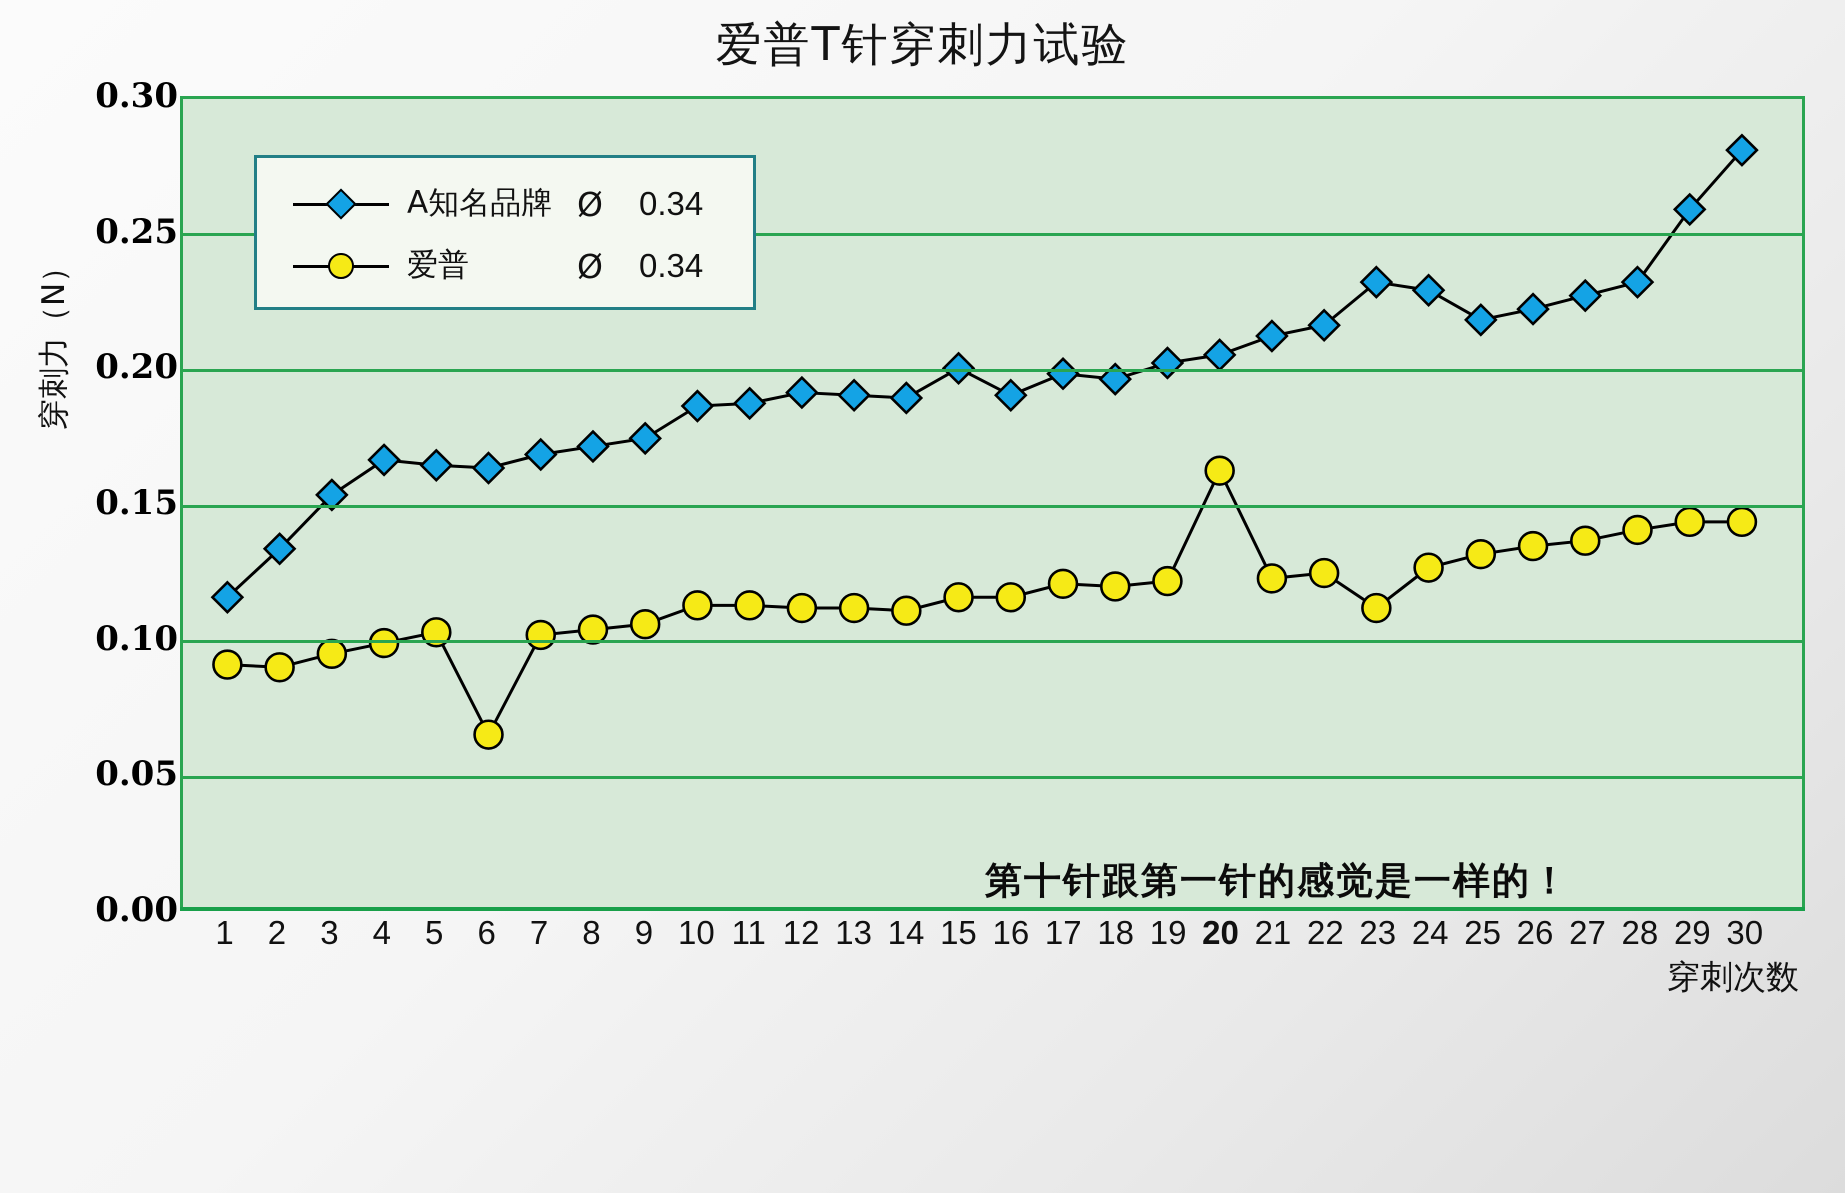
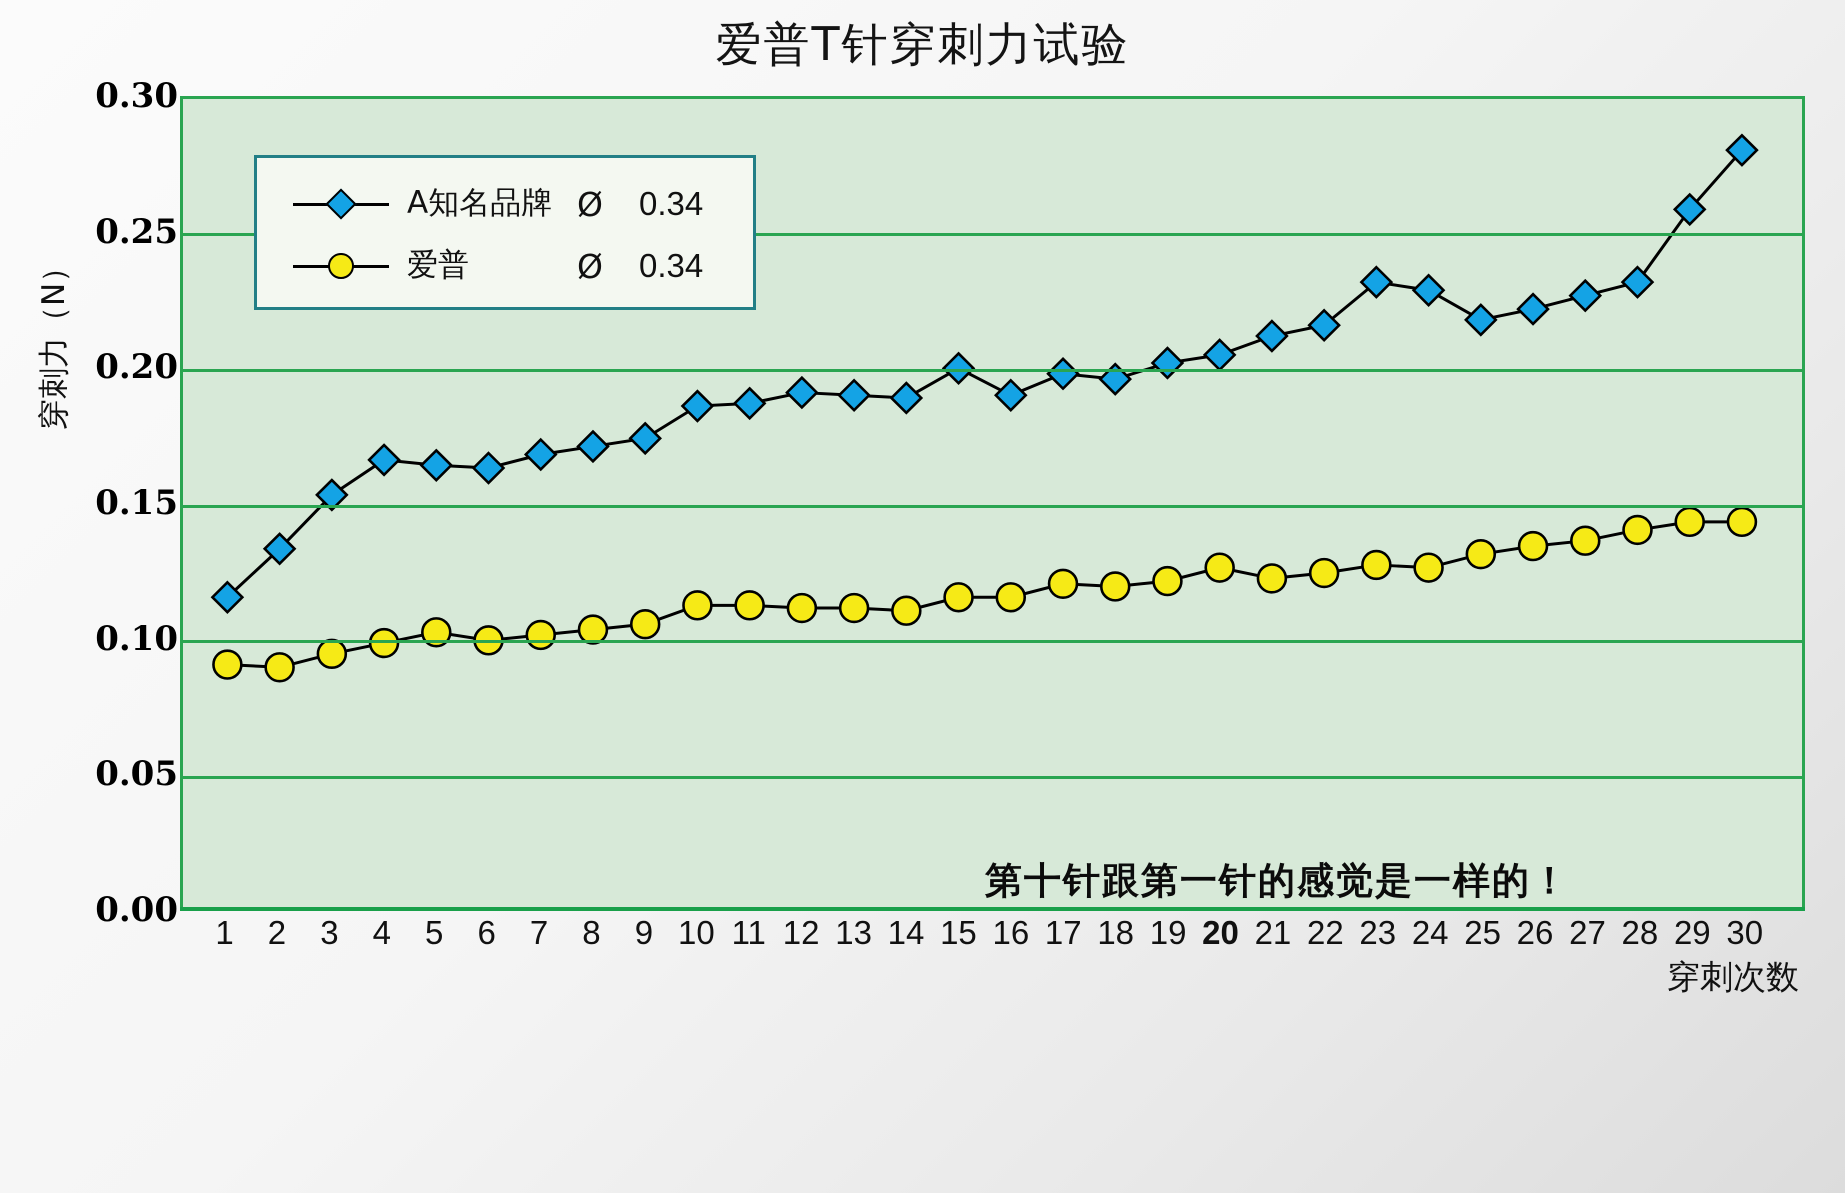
爱普/6: 0.064 -> 0.099
爱普/20: 0.162 -> 0.126
爱普/23: 0.111 -> 0.127
